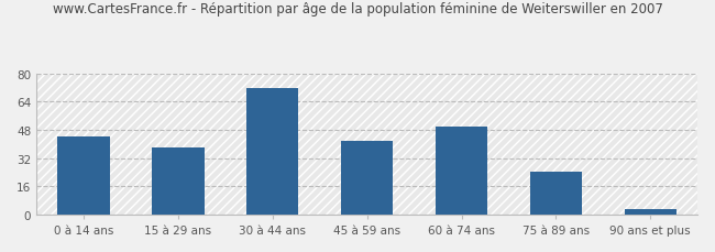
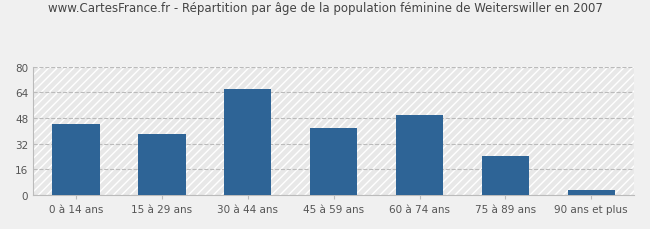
30 à 44 ans: 72 -> 66
